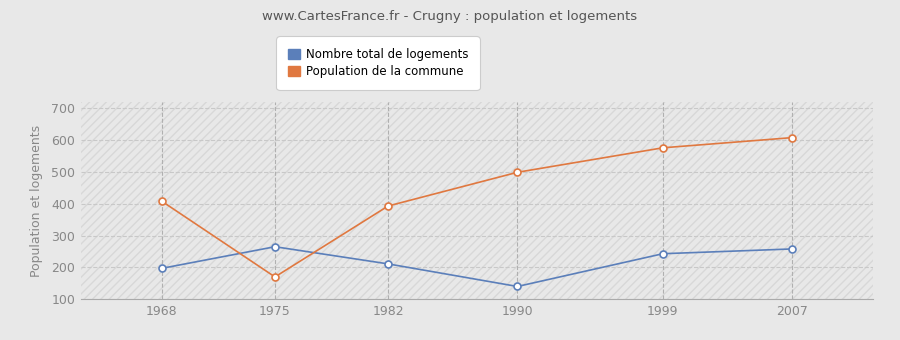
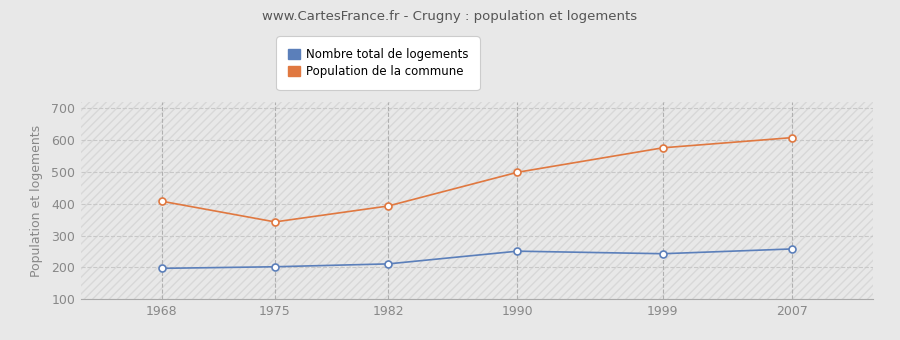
Nombre total de logements/1975: 265 -> 202
Population de la commune/1975: 170 -> 343
Nombre total de logements/1990: 140 -> 251
